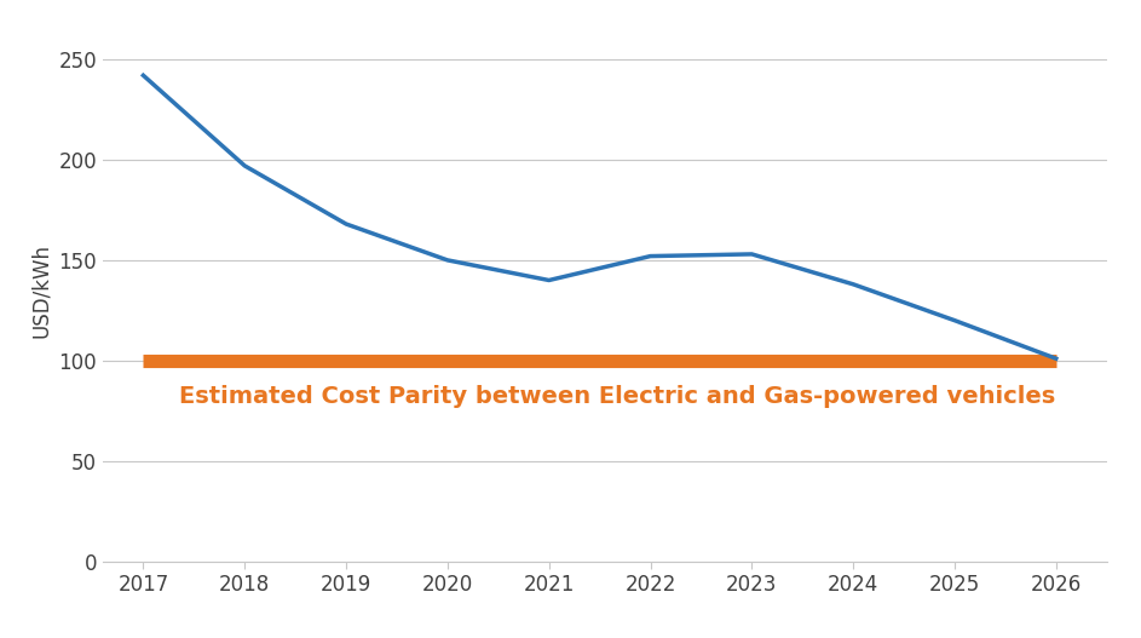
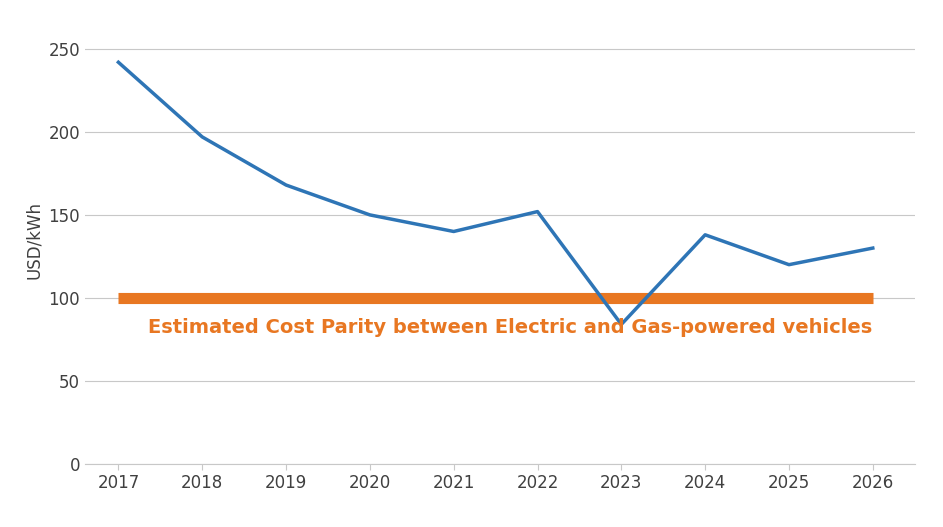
2023: 153 -> 84
2026: 101 -> 130
